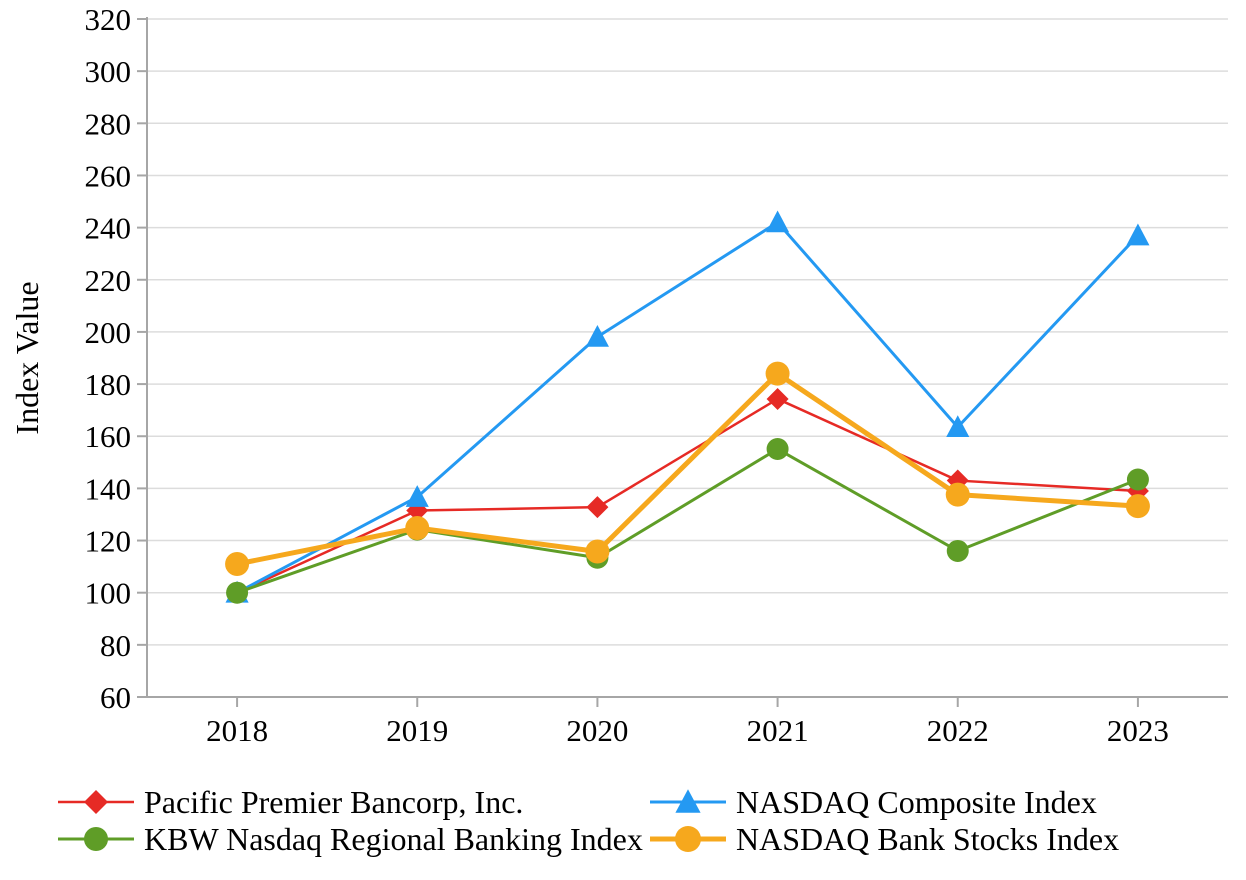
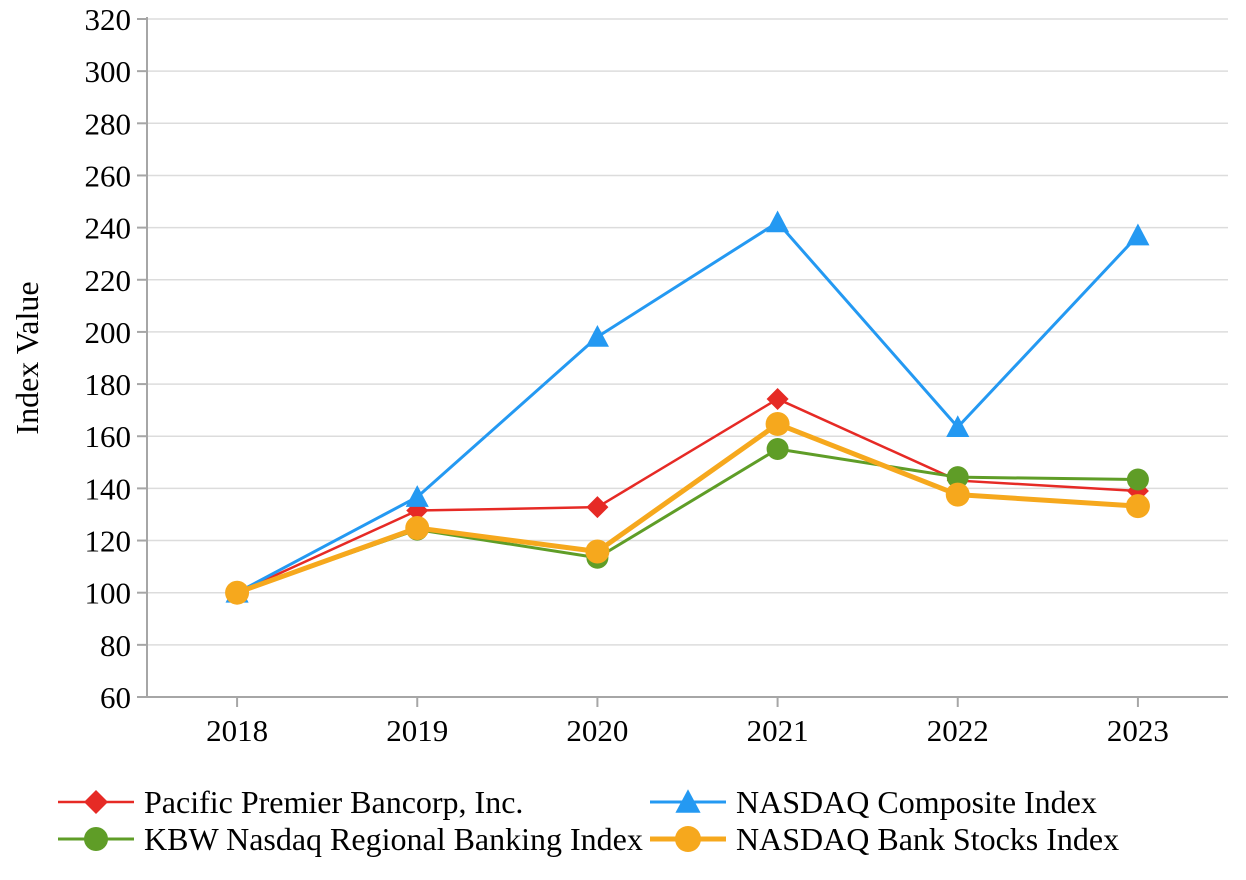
NASDAQ Bank Stocks Index/2018: 111 -> 100
NASDAQ Bank Stocks Index/2021: 184 -> 165
KBW Nasdaq Regional Banking Index/2022: 116 -> 144
